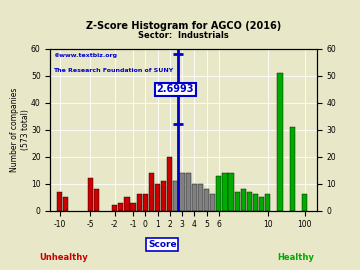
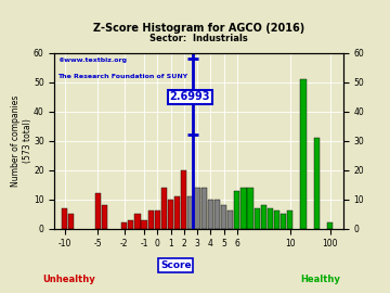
100: 6 -> 2
